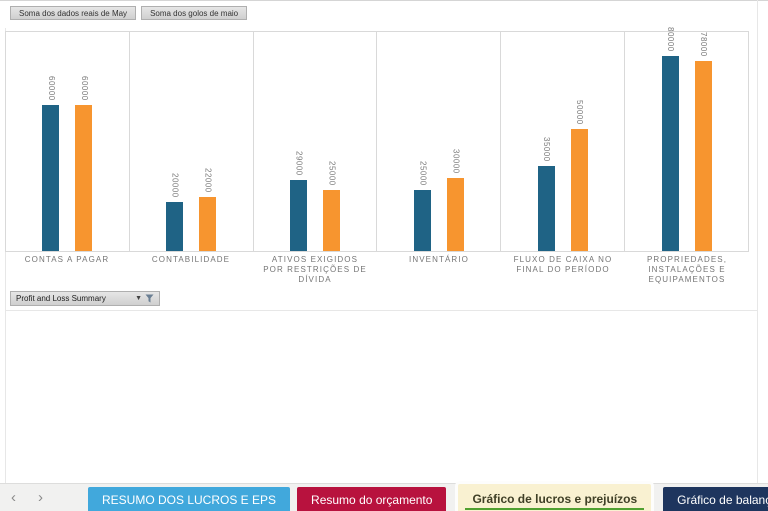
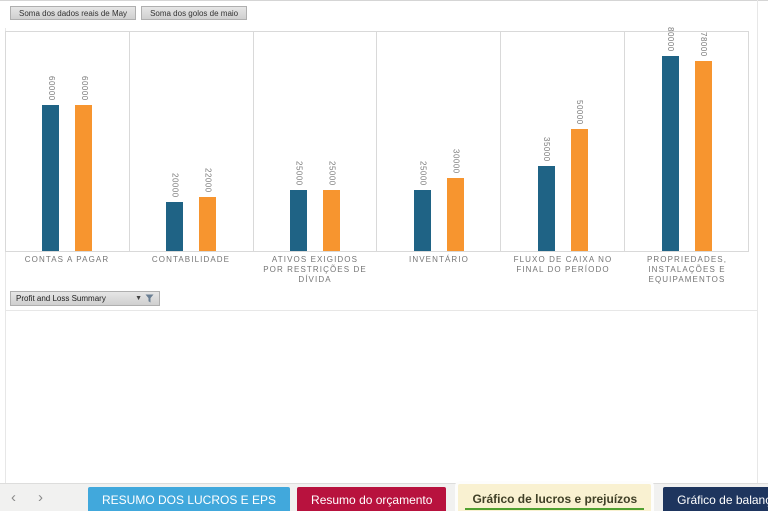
Soma dos dados reais de May/ATIVOS EXIGIDOS POR RESTRIÇÕES DE DÍVIDA: 29000 -> 25000
